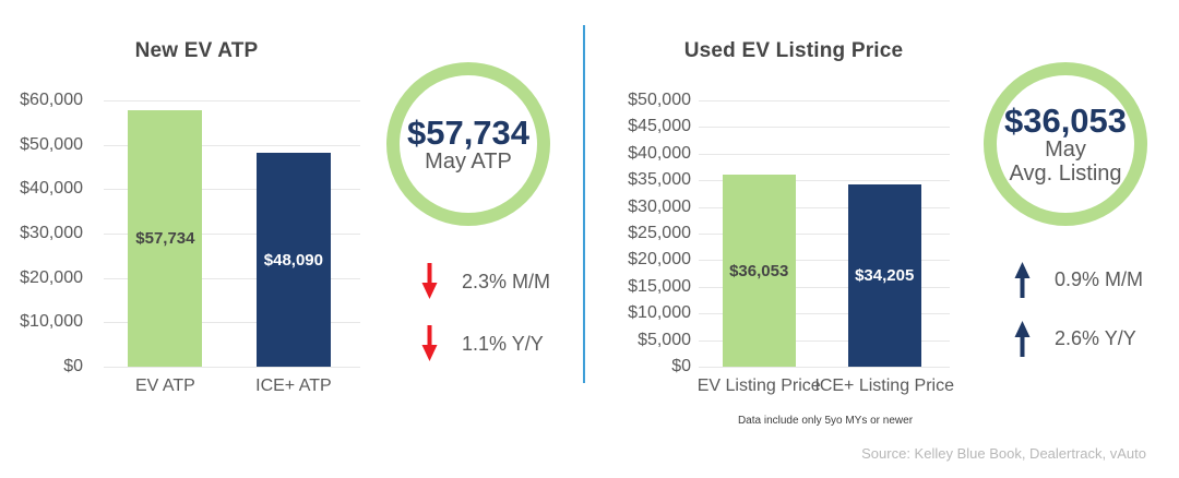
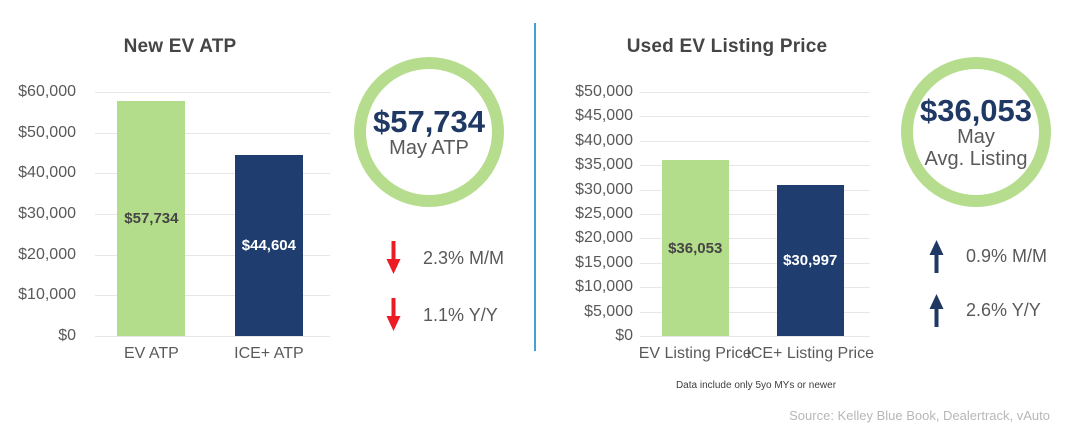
New EV ATP/ICE+ ATP: $48,090 -> $44,604
Used EV Listing Price/ICE+ Listing Price: $34,205 -> $30,997
